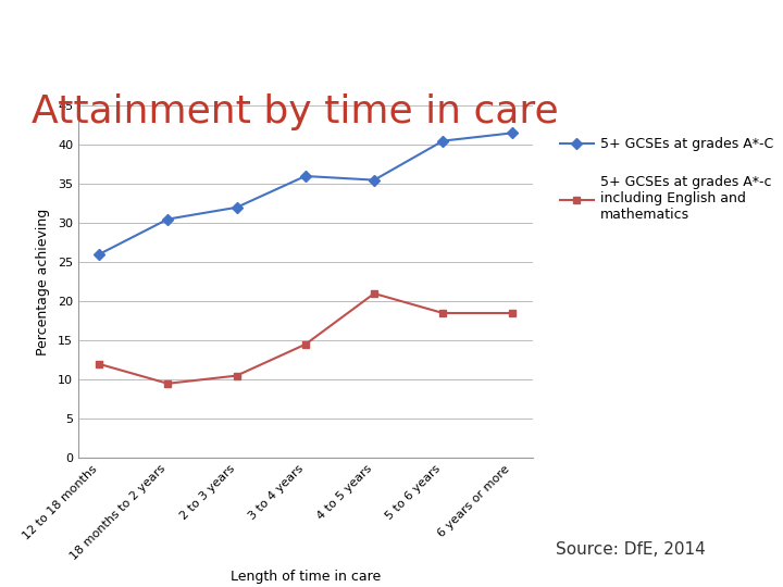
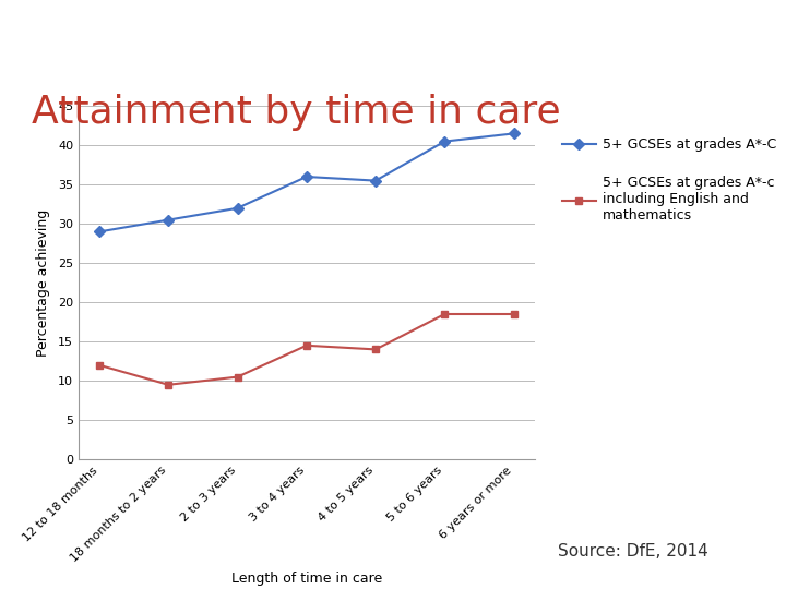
5+ GCSEs at grades A*-C/12 to 18 months: 26.0 -> 29.0
5+ GCSEs at grades A*-c including English and mathematics/4 to 5 years: 21.0 -> 14.0
